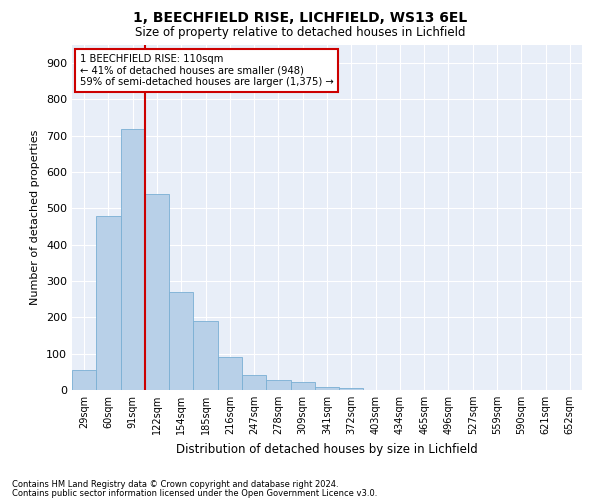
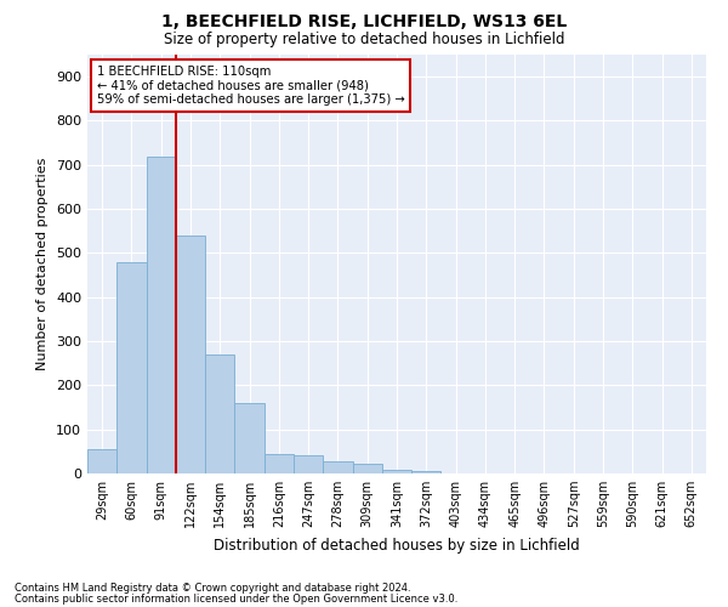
185sqm: 190 -> 160
216sqm: 90 -> 45
